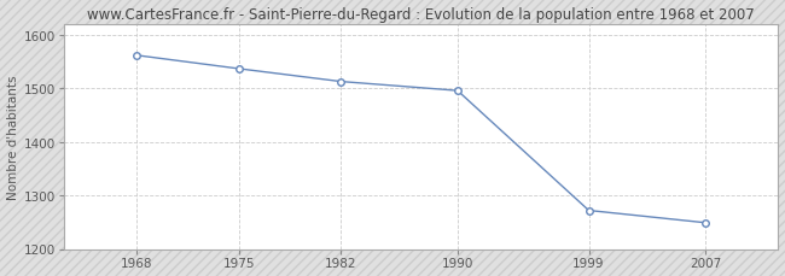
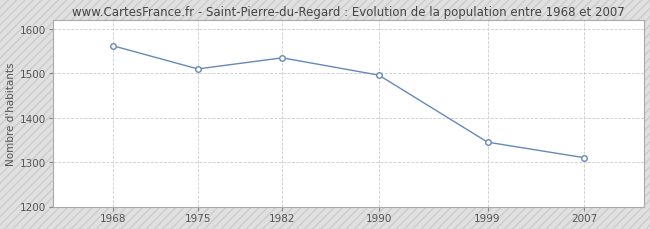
1975: 1537 -> 1510
1982: 1513 -> 1535
1999: 1272 -> 1345
2007: 1249 -> 1310
